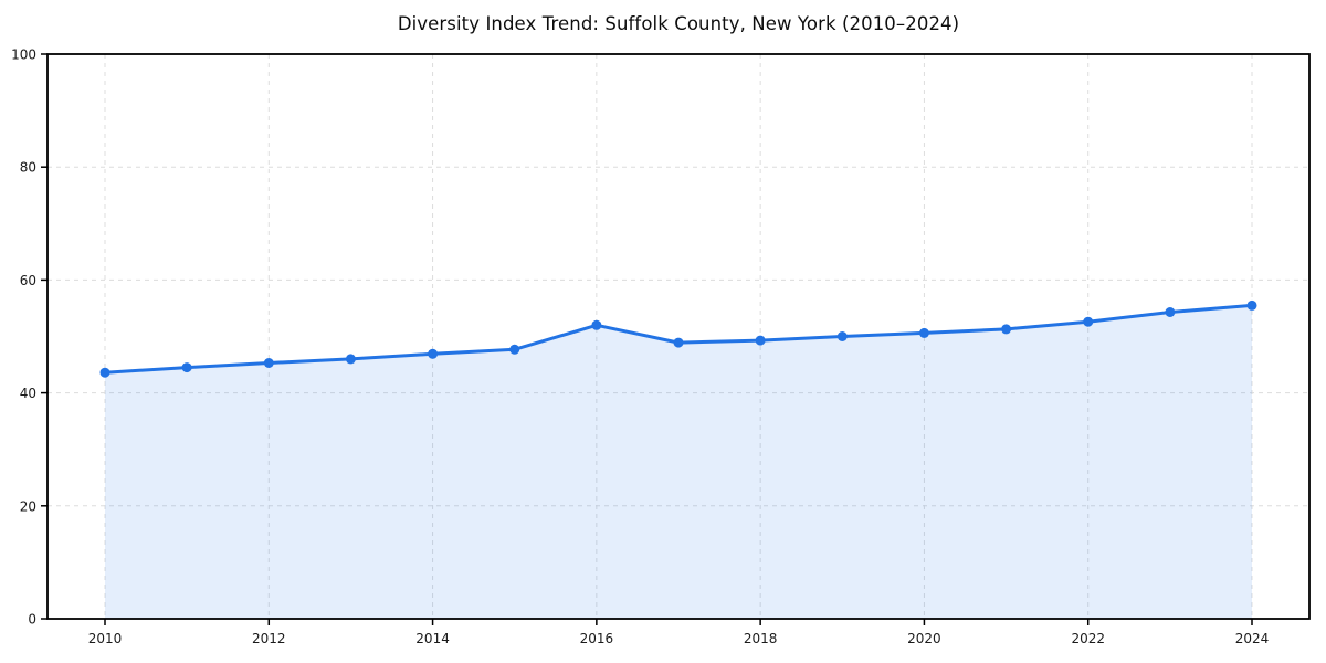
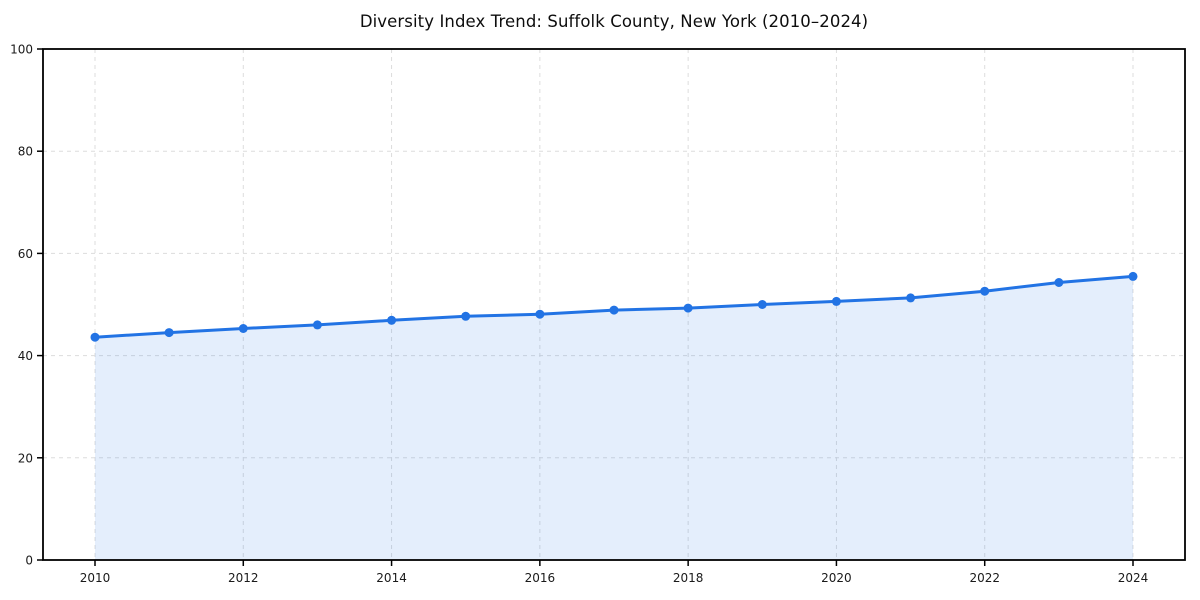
2016: 52 -> 48
